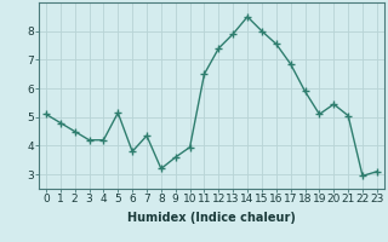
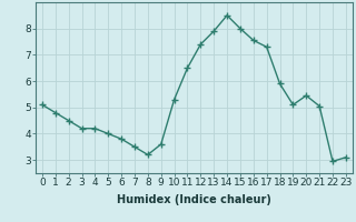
5: 5.15 -> 4.00
7: 4.35 -> 3.50
10: 3.95 -> 5.30
17: 6.85 -> 7.30
